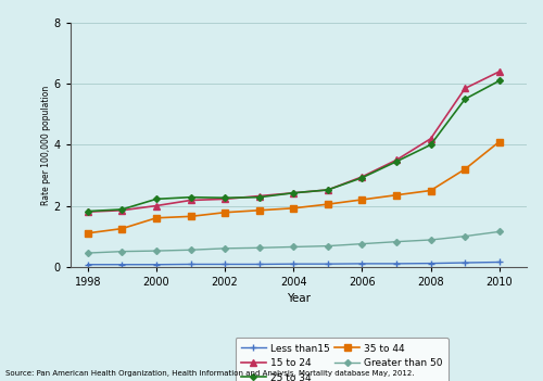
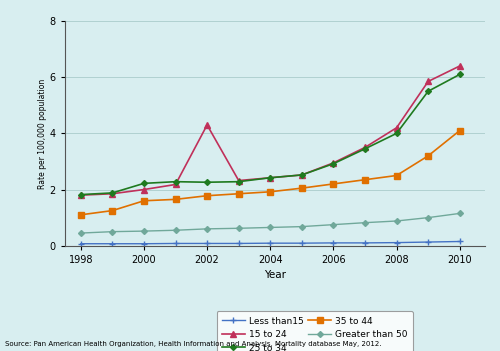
15 to 24/2002: 2.22 -> 4.30
